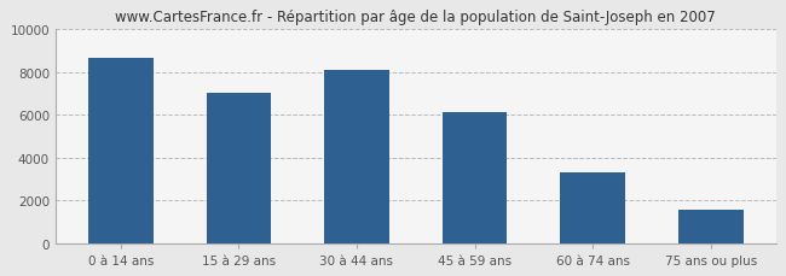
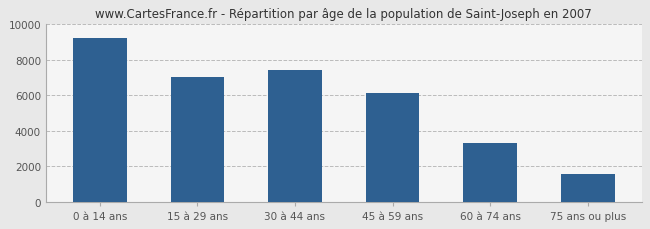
0 à 14 ans: 8600 -> 9200
30 à 44 ans: 8100 -> 7400
